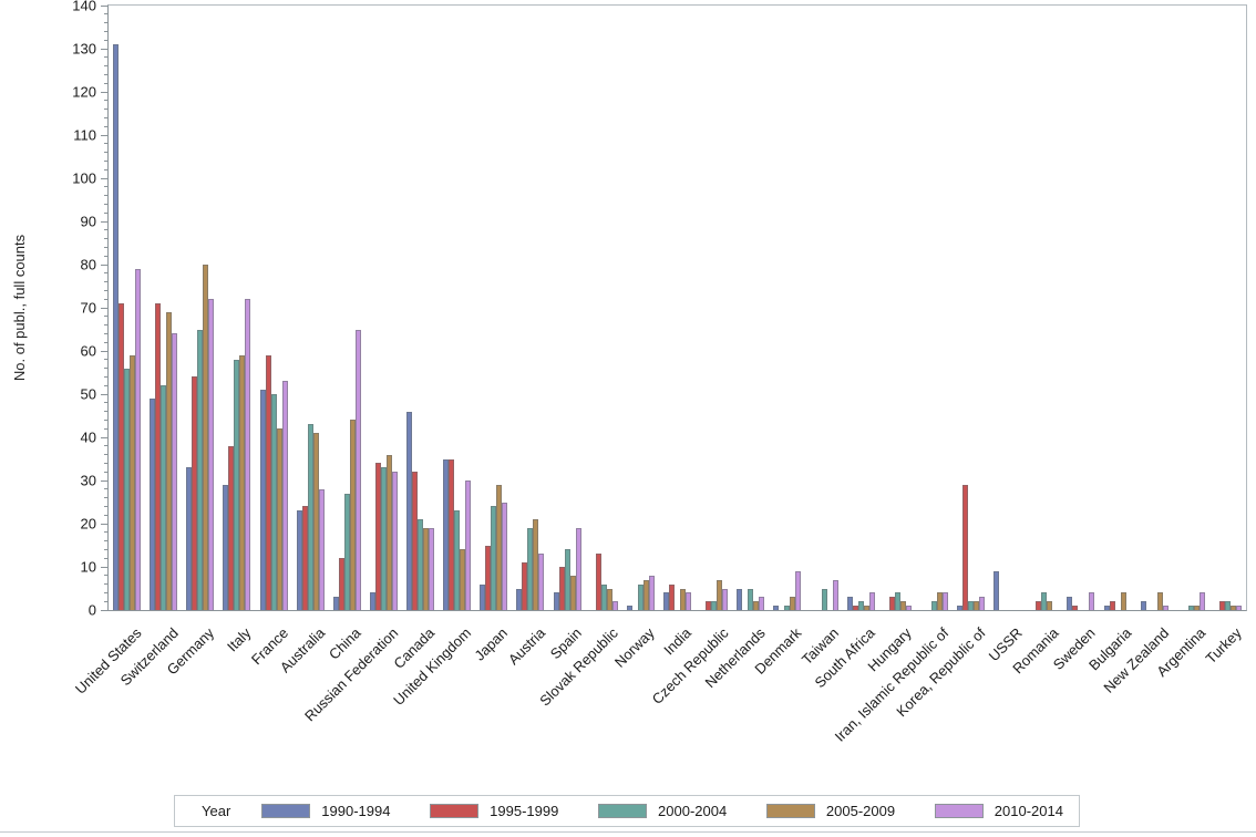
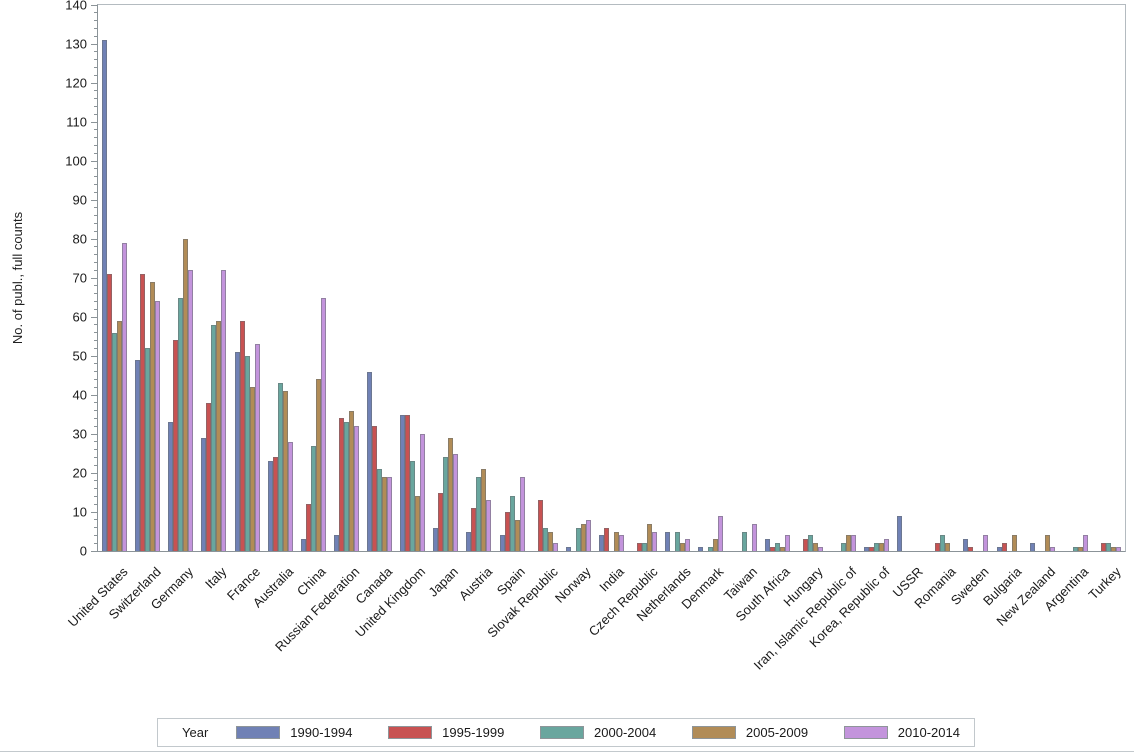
1995-1999/Korea, Republic of: 29 -> 1
